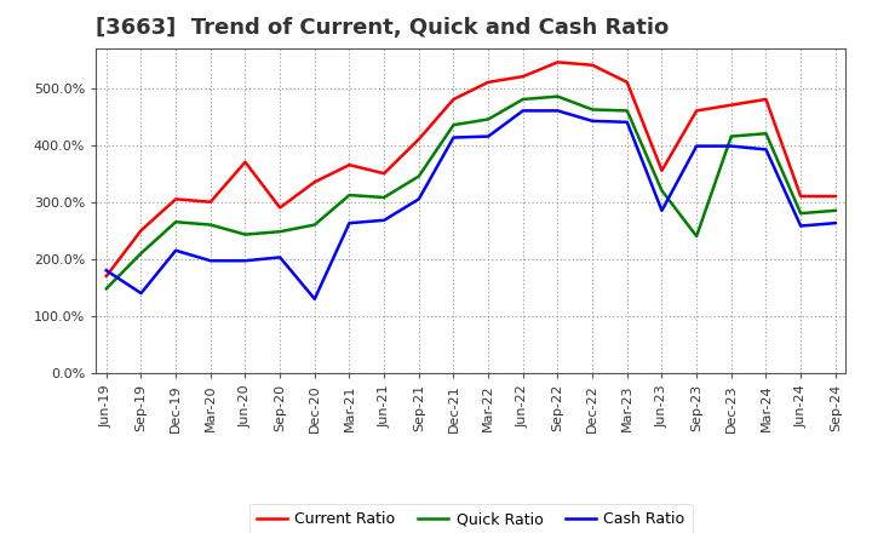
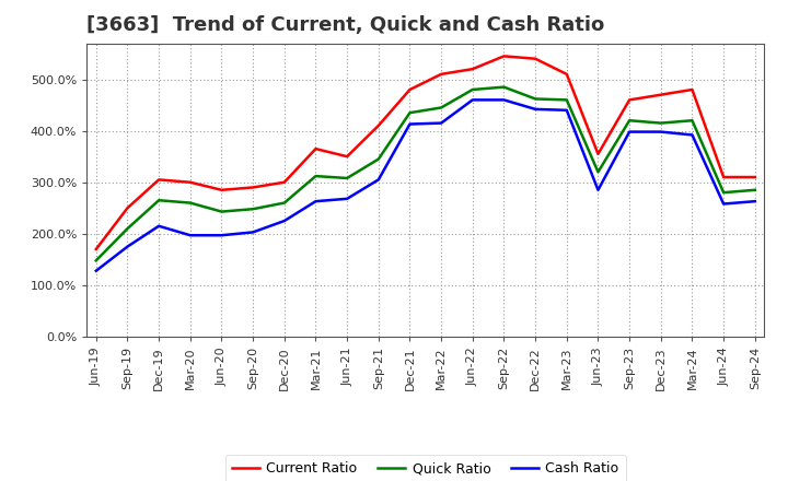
Cash Ratio/Jun-19: 180% -> 128%
Cash Ratio/Sep-19: 140% -> 175%
Current Ratio/Jun-20: 370% -> 285%
Current Ratio/Dec-20: 335% -> 300%
Cash Ratio/Dec-20: 130% -> 225%
Quick Ratio/Sep-23: 240% -> 420%
